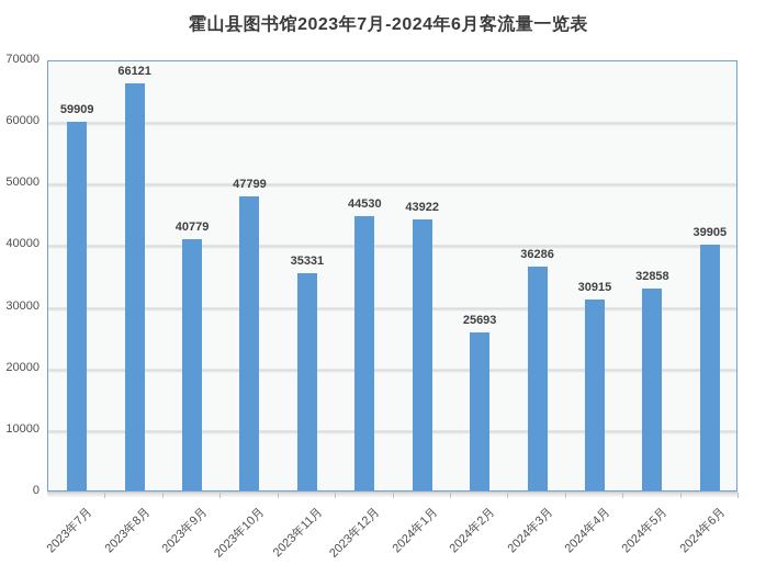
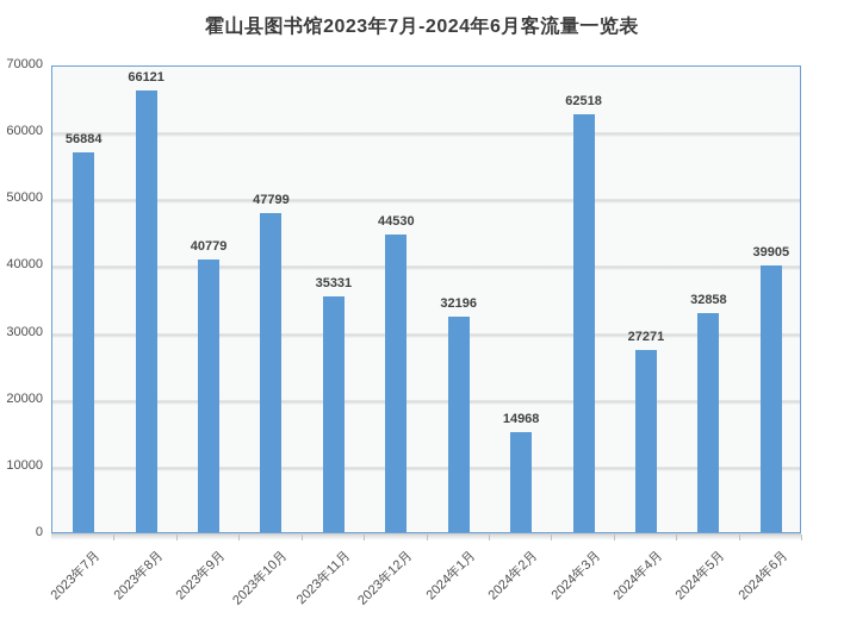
2023年7月: 59909 -> 56884
2024年1月: 43922 -> 32196
2024年2月: 25693 -> 14968
2024年3月: 36286 -> 62518
2024年4月: 30915 -> 27271
